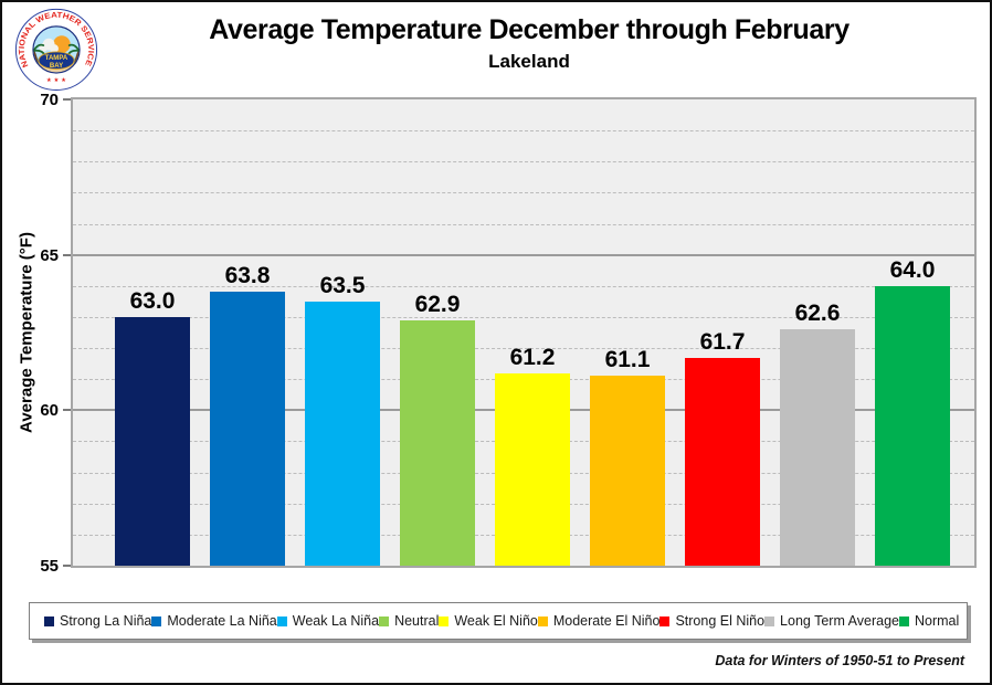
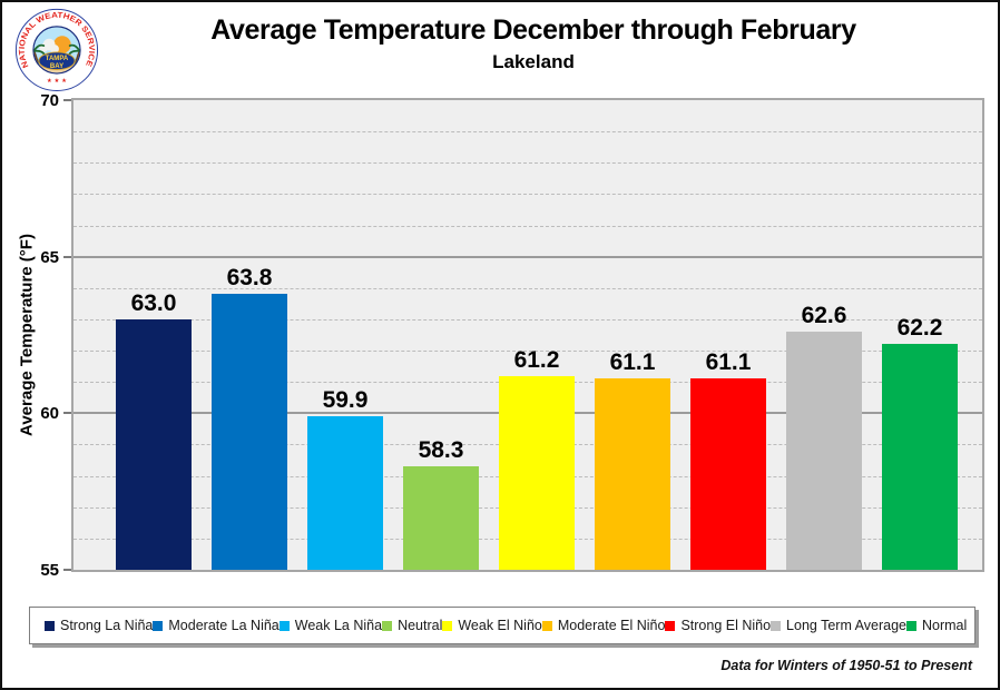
Weak La Niña: 63.5 -> 59.9
Neutral: 62.9 -> 58.3
Strong El Niño: 61.7 -> 61.1
Normal: 64.0 -> 62.2
